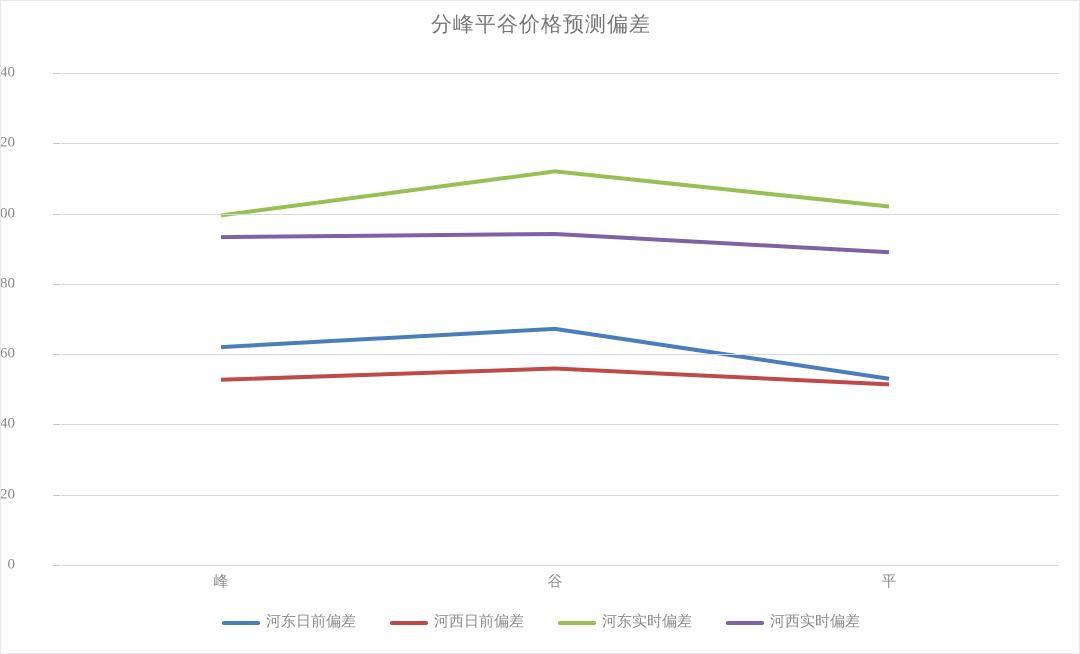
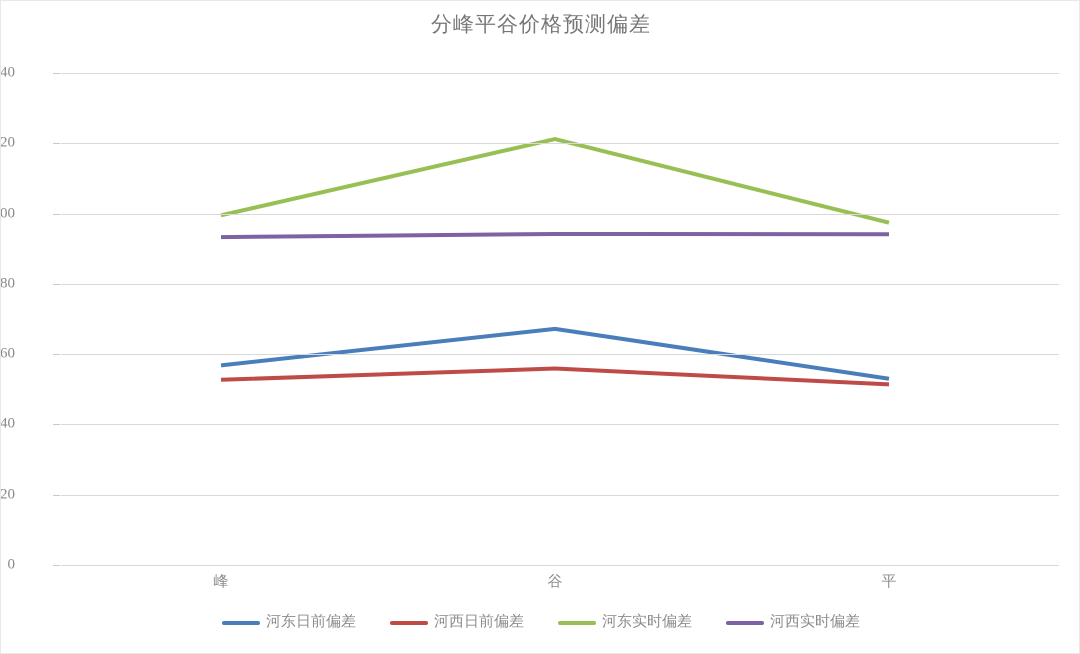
河东日前偏差/峰: 62 -> 57
河东实时偏差/谷: 112 -> 121
河东实时偏差/平: 102 -> 97
河西实时偏差/平: 89 -> 94
